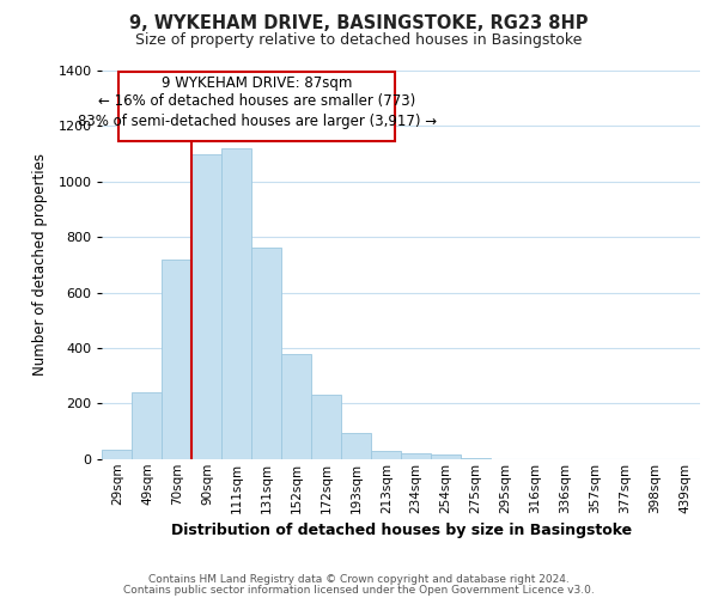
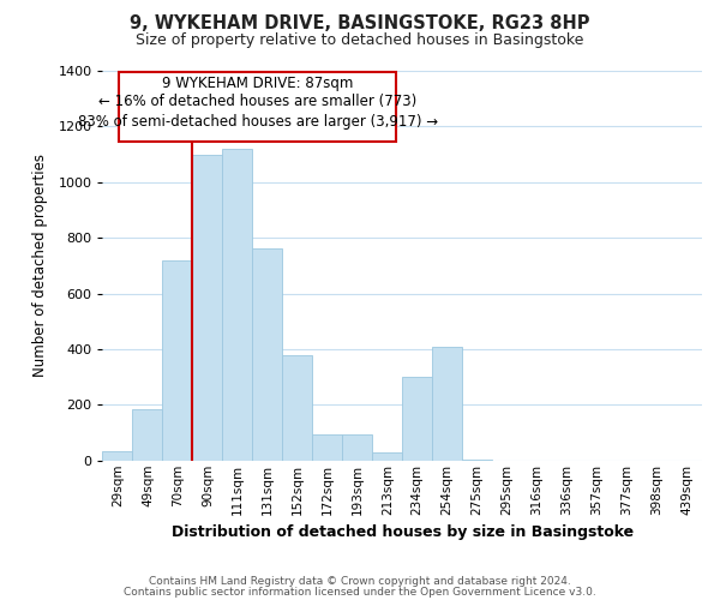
49sqm: 240 -> 185
172sqm: 230 -> 95
234sqm: 20 -> 300
254sqm: 15 -> 410
